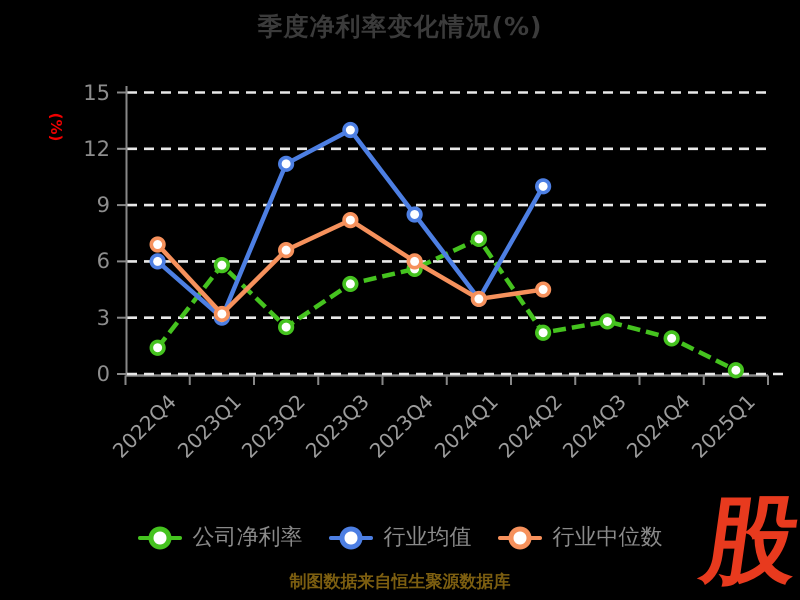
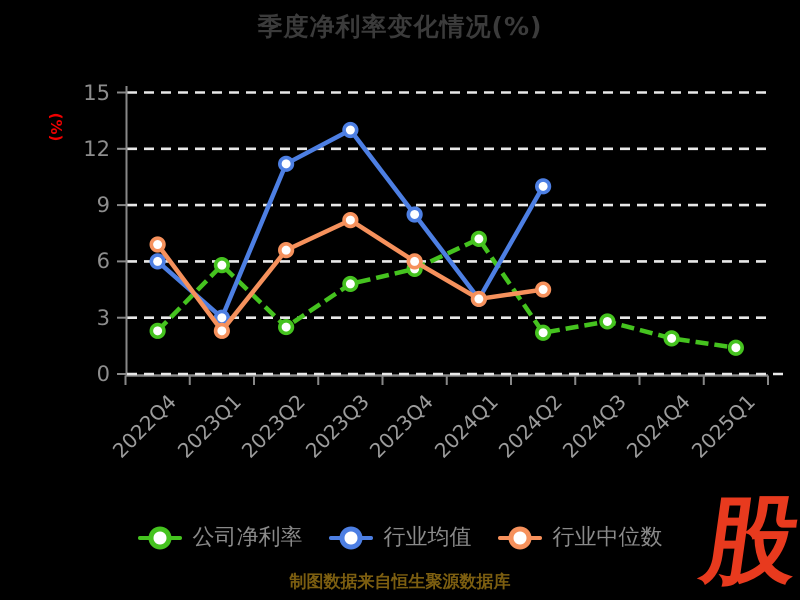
公司净利率/2022Q4: 1.4 -> 2.3
行业中位数/2023Q1: 3.2 -> 2.3
公司净利率/2025Q1: 0.2 -> 1.4
